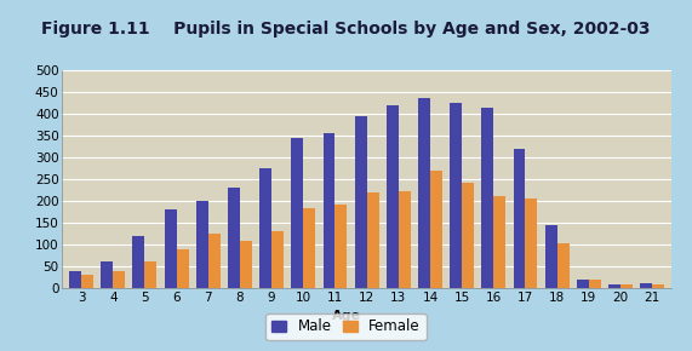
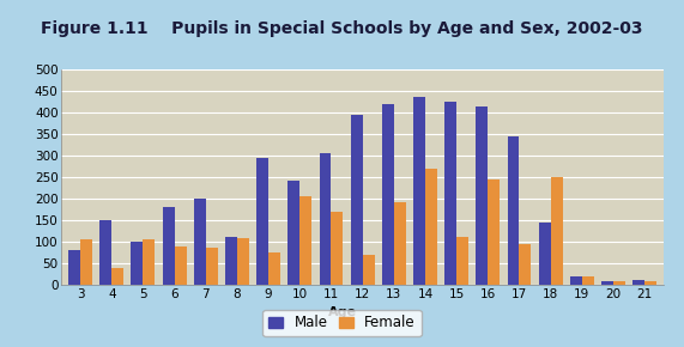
Male/3: 38 -> 80
Female/3: 30 -> 105
Male/4: 60 -> 150
Male/5: 118 -> 100
Female/5: 62 -> 105
Female/7: 125 -> 85
Male/8: 230 -> 110
Male/9: 275 -> 295
Female/9: 130 -> 75
Male/10: 343 -> 240
Female/10: 183 -> 205
Male/11: 355 -> 305
Female/11: 190 -> 170
Female/12: 220 -> 70
Female/13: 222 -> 190
Female/15: 242 -> 110
Female/16: 210 -> 245
Male/17: 320 -> 345
Female/17: 205 -> 95
Female/18: 103 -> 250
